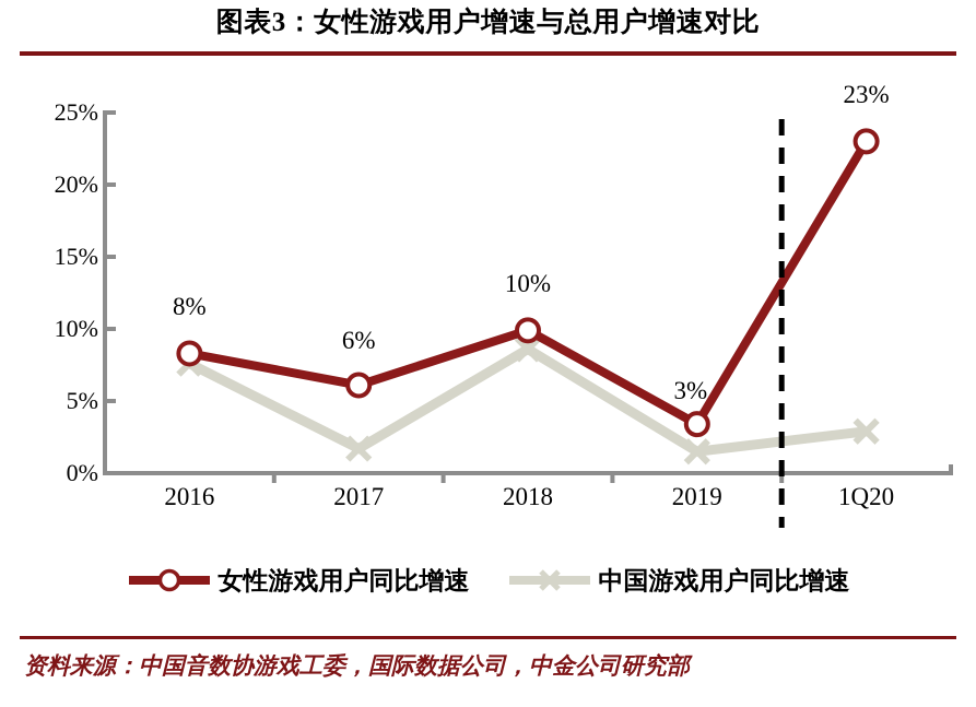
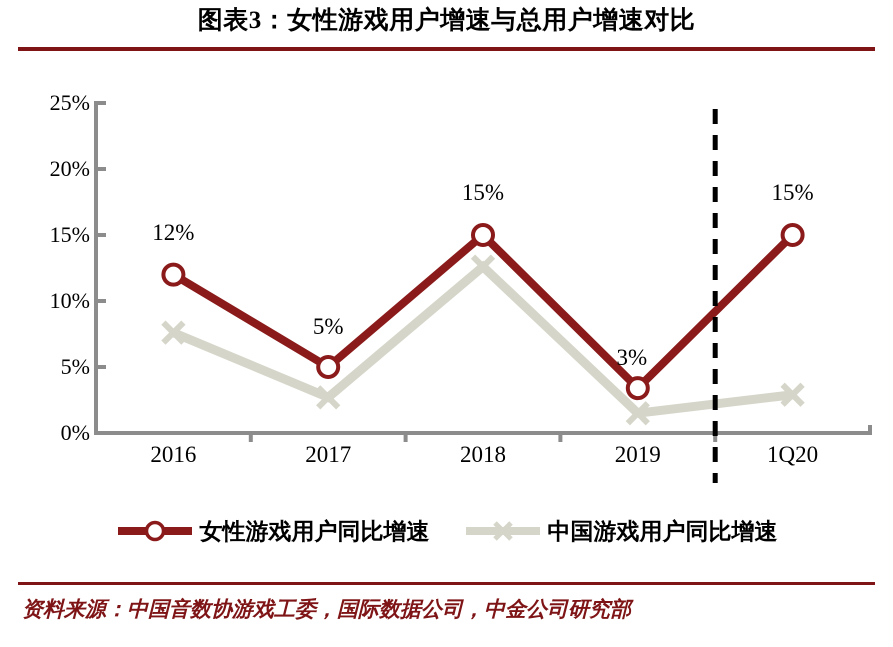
女性游戏用户同比增速/2016: 8% -> 12%
女性游戏用户同比增速/2017: 6% -> 5%
中国游戏用户同比增速/2017: 1.7% -> 2.7%
女性游戏用户同比增速/2018: 10% -> 15%
中国游戏用户同比增速/2018: 8.6% -> 12.6%
女性游戏用户同比增速/1Q20: 23% -> 15%
